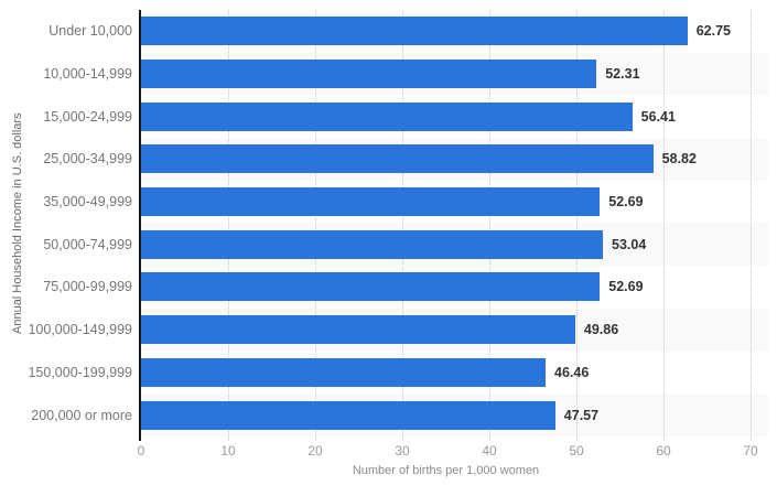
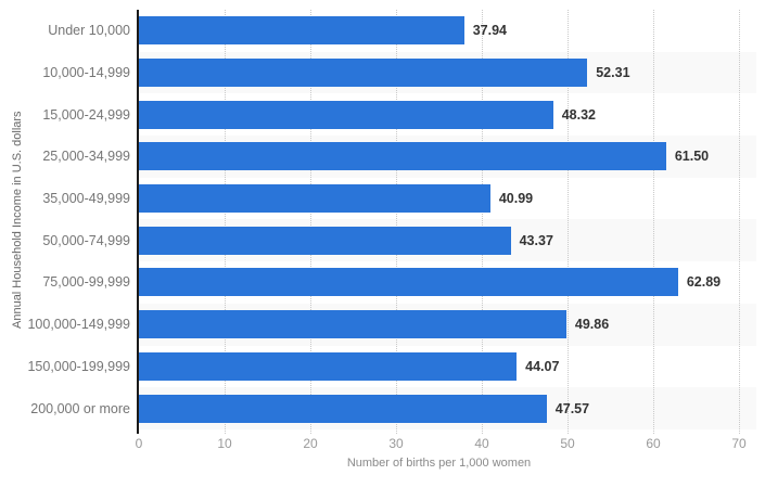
Under 10,000: 62.75 -> 37.94
15,000-24,999: 56.41 -> 48.32
25,000-34,999: 58.82 -> 61.50
35,000-49,999: 52.69 -> 40.99
50,000-74,999: 53.04 -> 43.37
75,000-99,999: 52.69 -> 62.89
150,000-199,999: 46.46 -> 44.07
